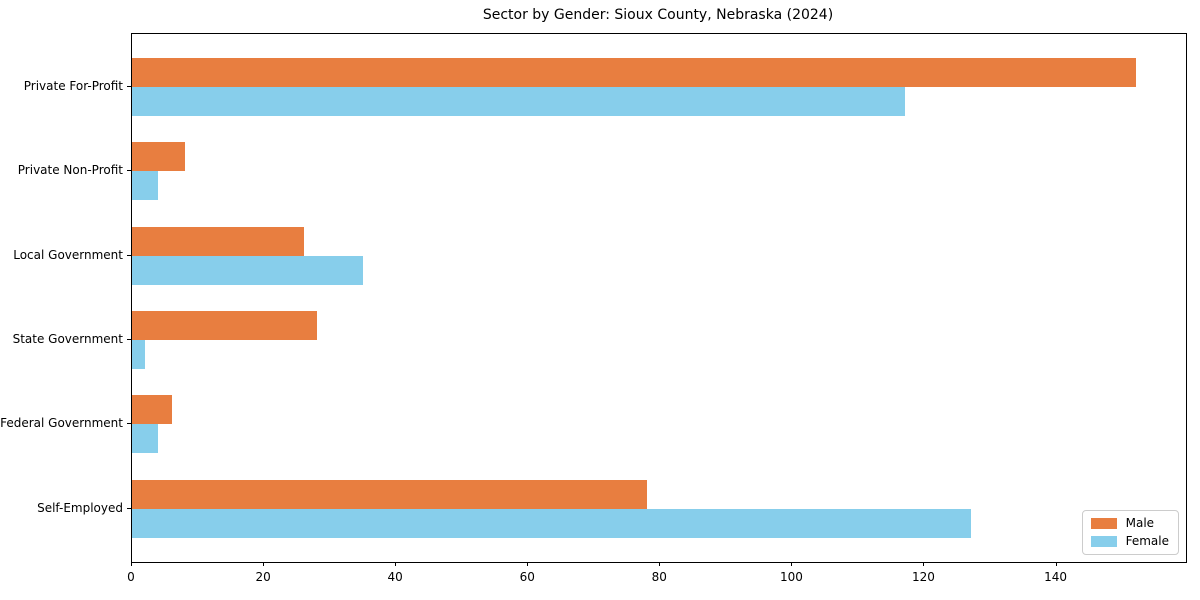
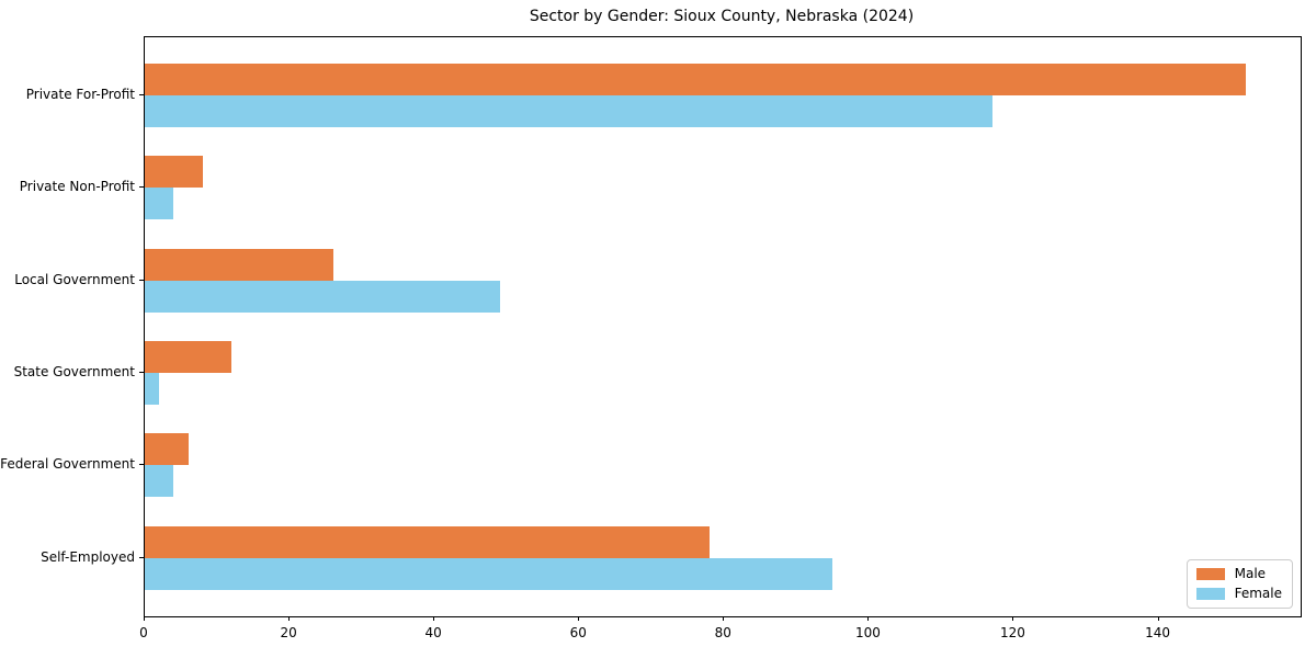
Female/Local Government: 35 -> 49
Male/State Government: 28 -> 12
Female/Self-Employed: 127 -> 95
